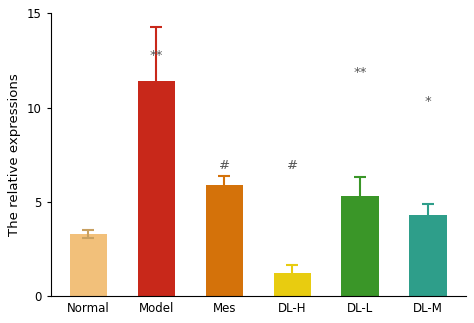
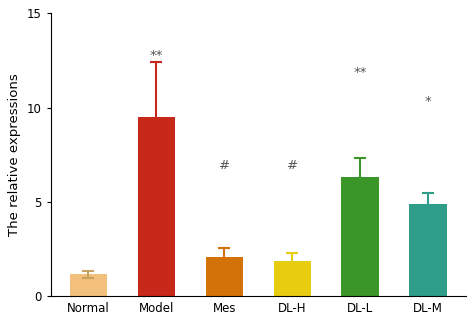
Normal: 3.3 -> 1.1
Model: 11.4 -> 9.5
Mes: 5.9 -> 2.1
DL-H: 1.2 -> 1.9
DL-L: 5.3 -> 6.3
DL-M: 4.3 -> 4.9
